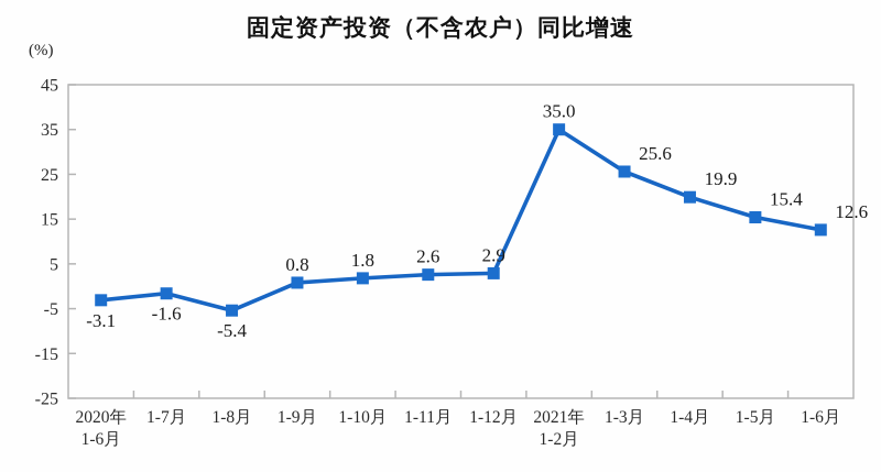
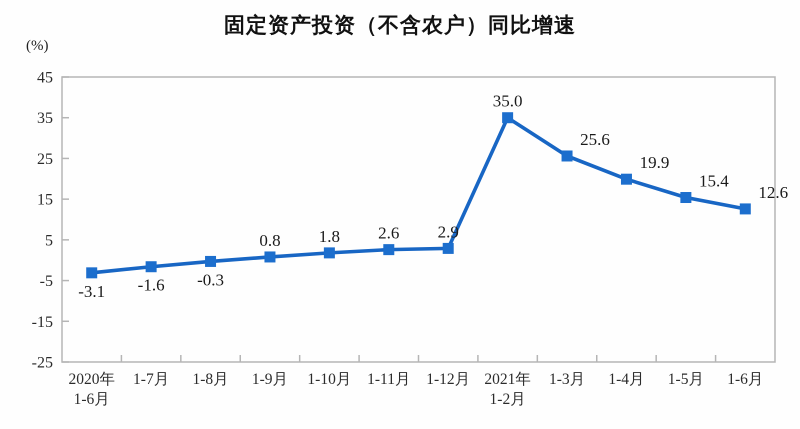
1-8月: -5.4 -> -0.3
